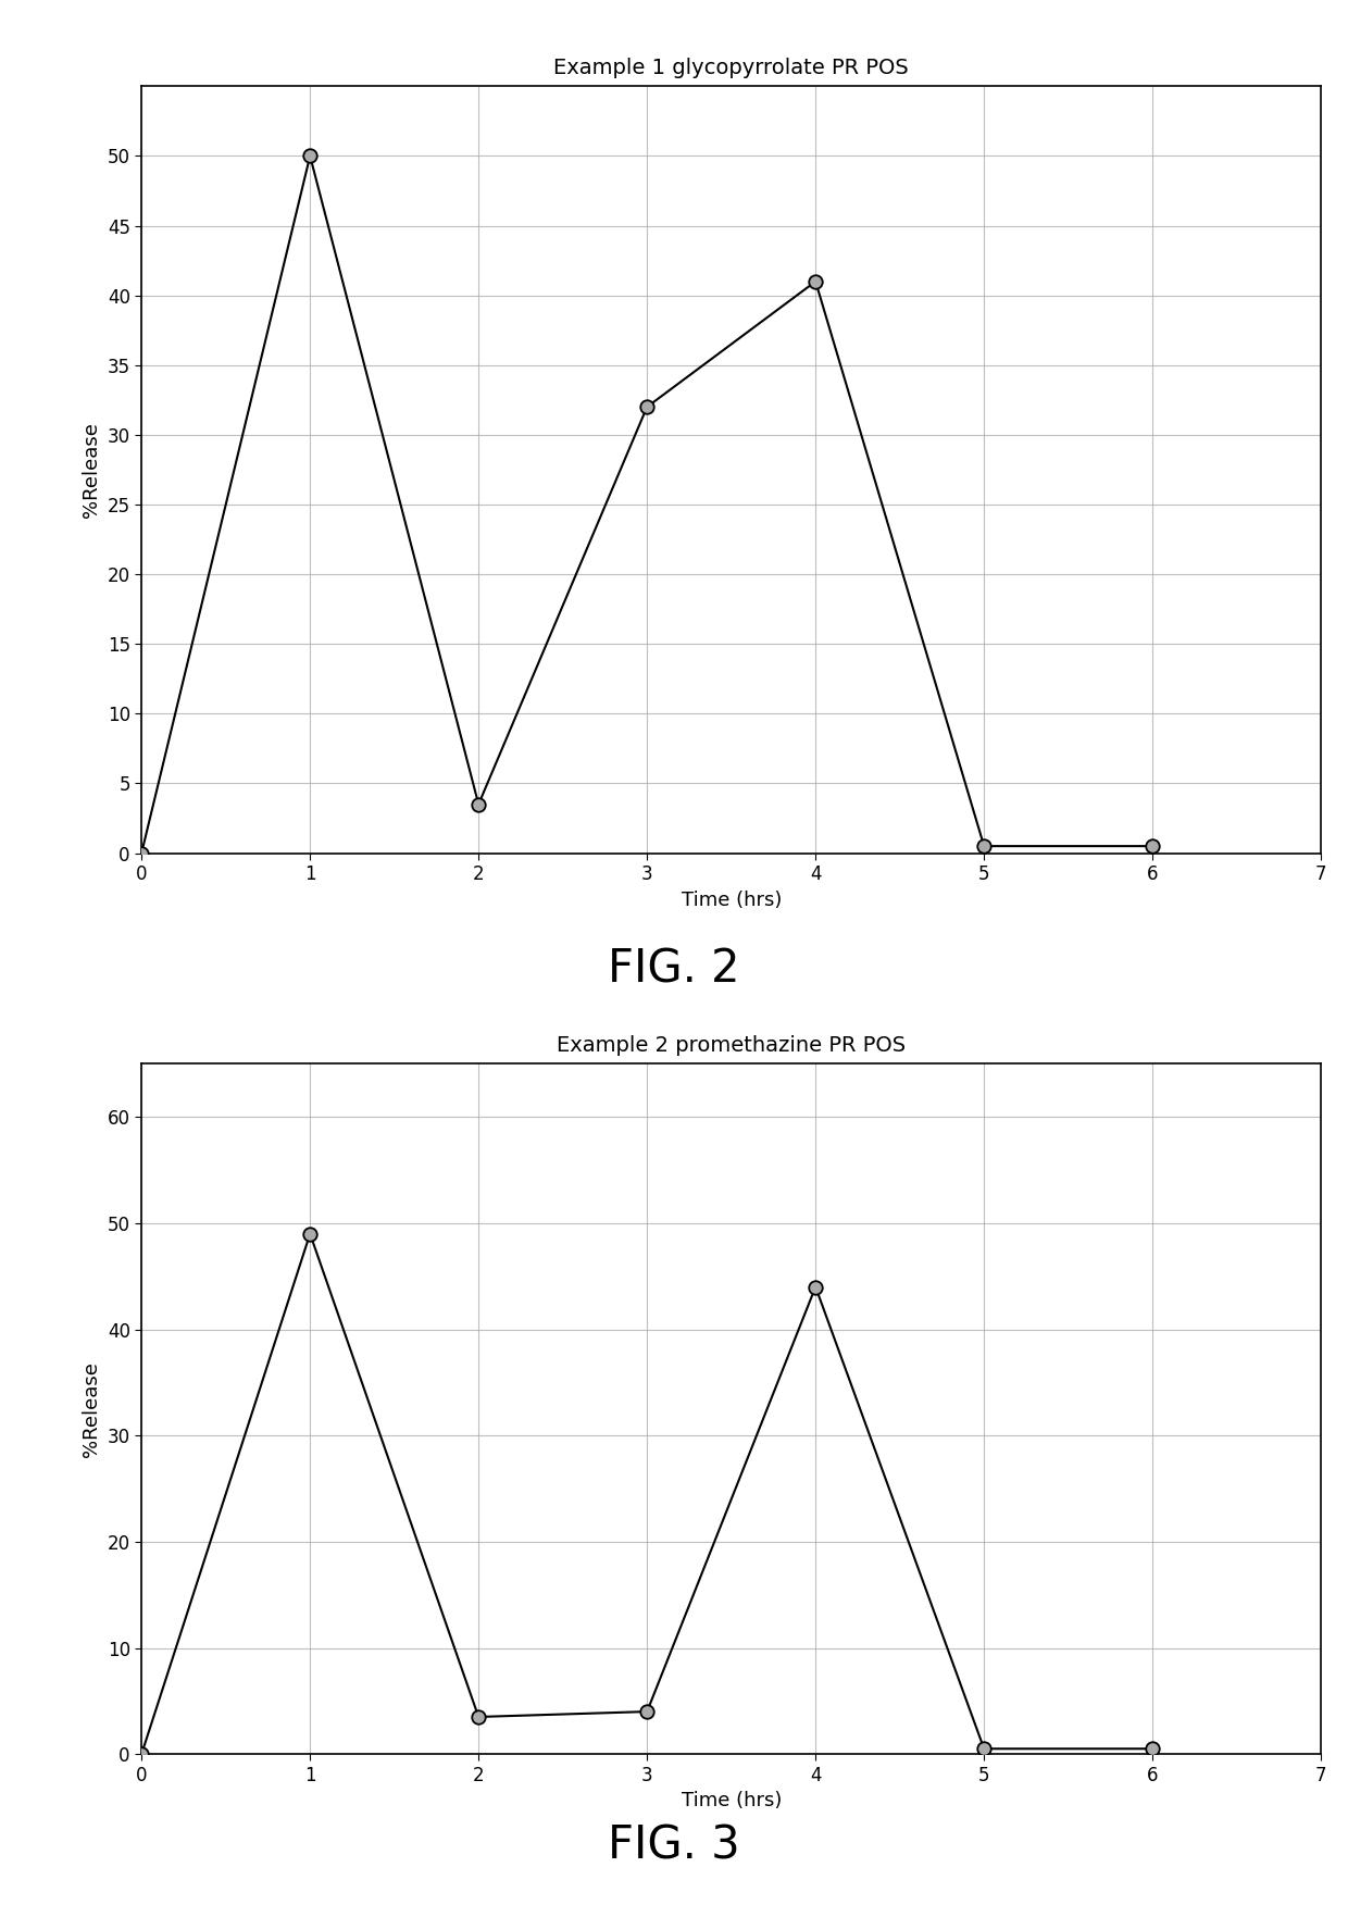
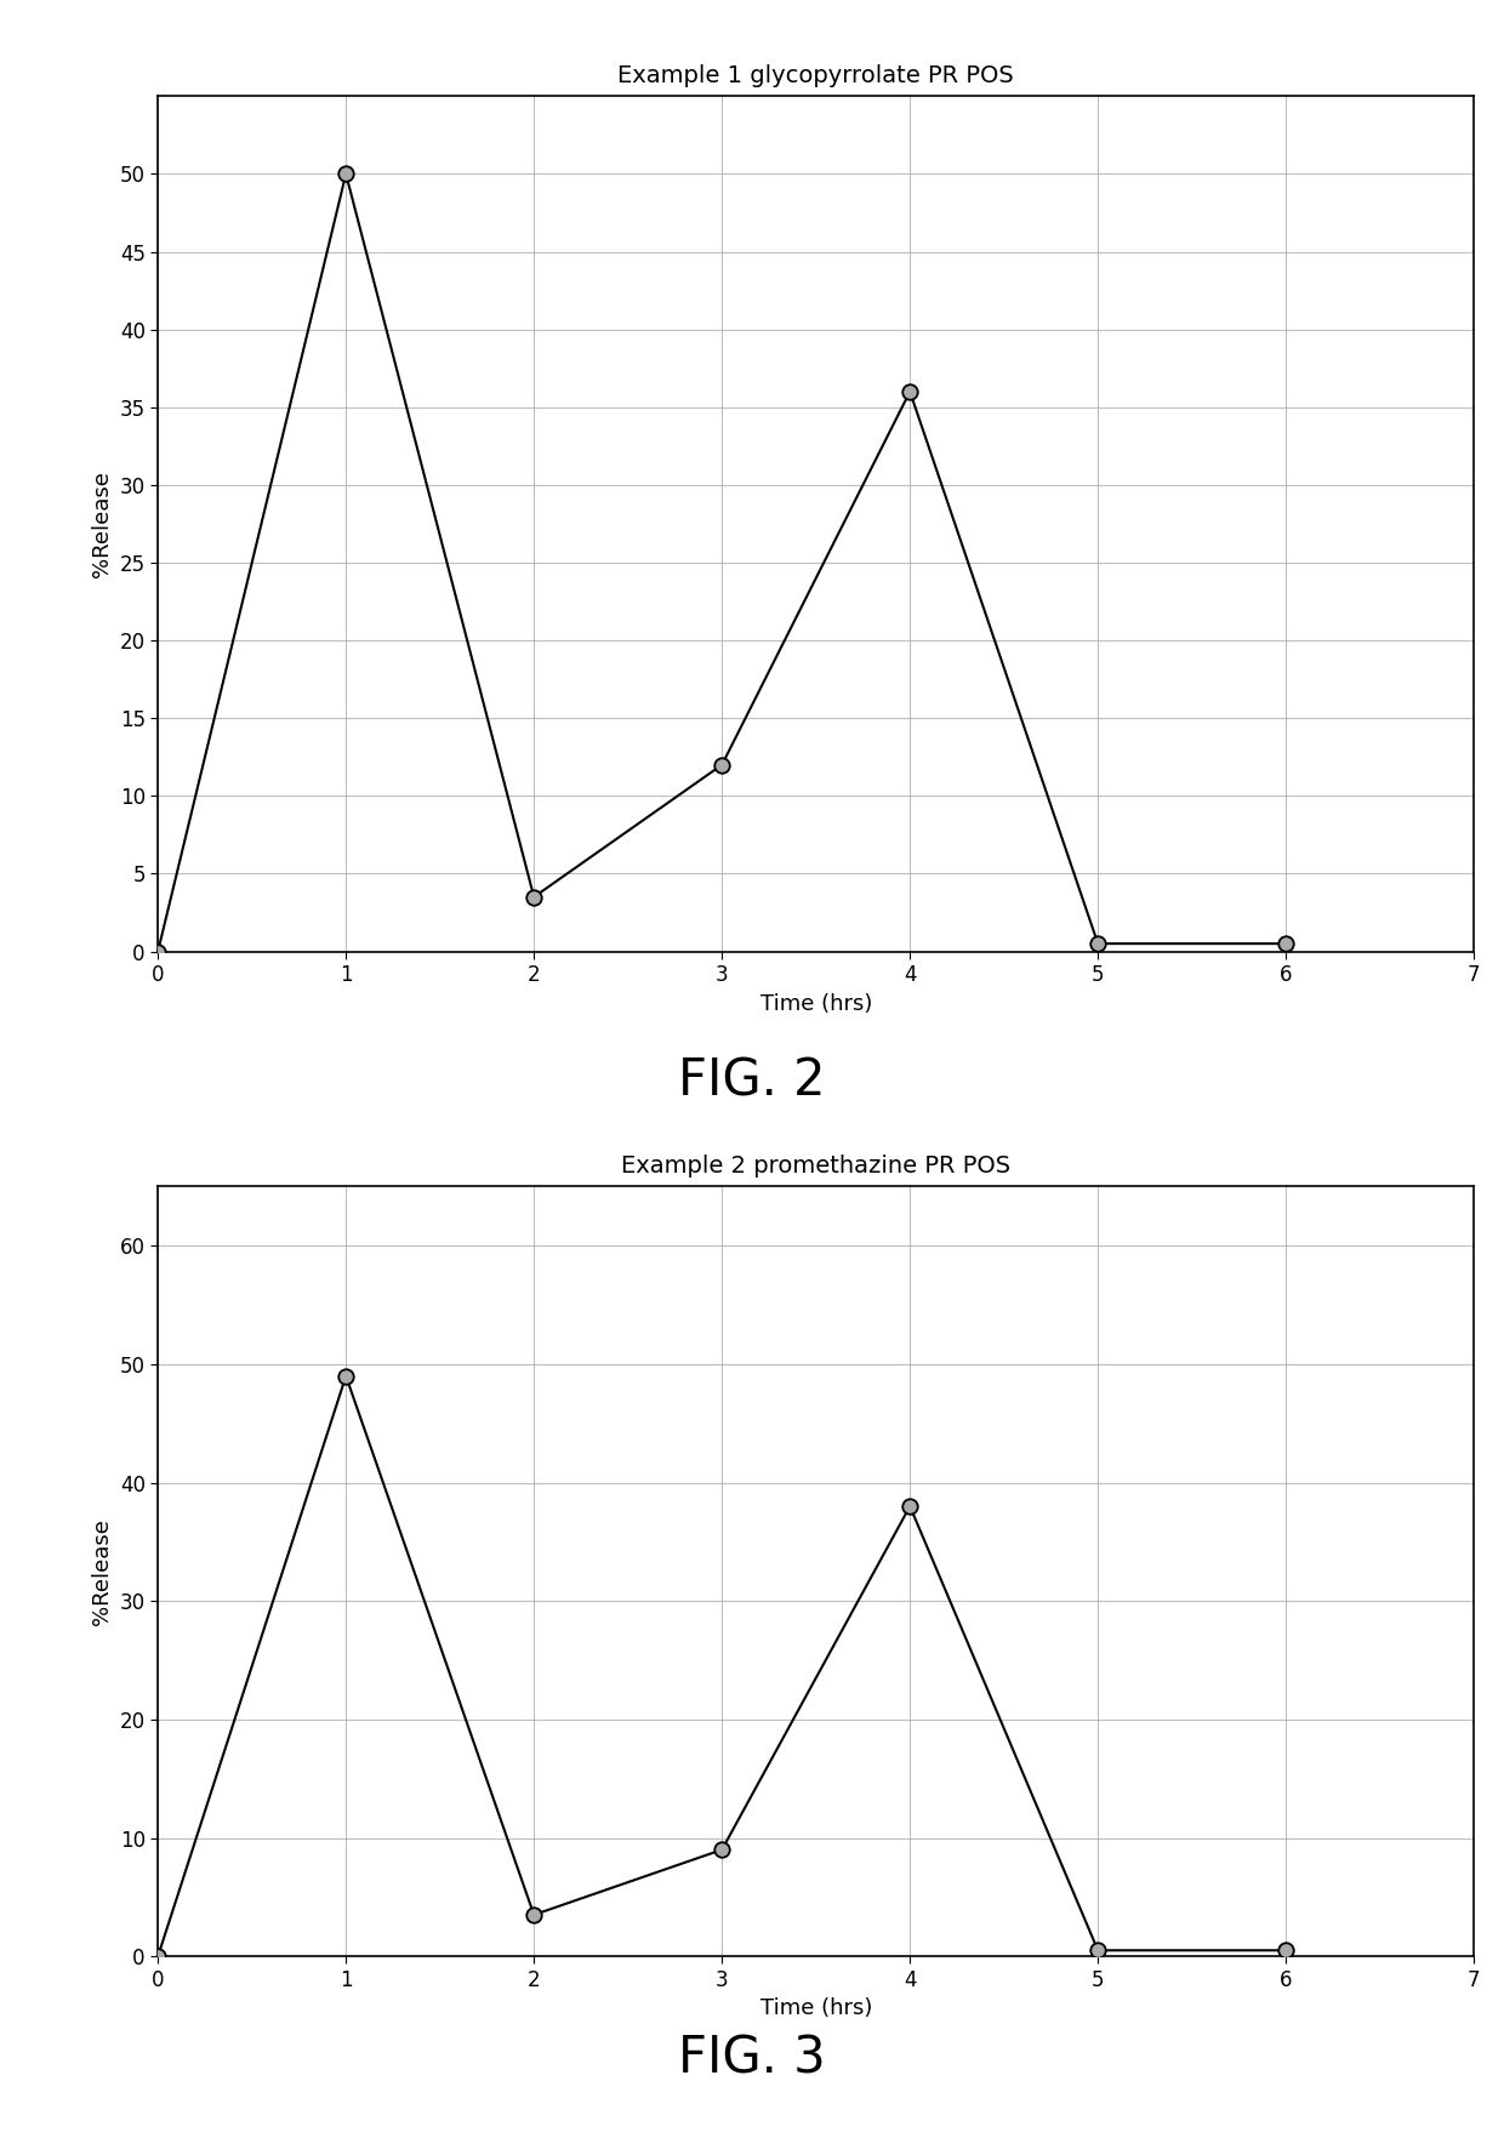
Example 1 glycopyrrolate PR POS/3: 32.0 -> 12.0
Example 1 glycopyrrolate PR POS/4: 41.0 -> 36.0
Example 2 promethazine PR POS/3: 4.0 -> 9.0
Example 2 promethazine PR POS/4: 44.0 -> 38.0
